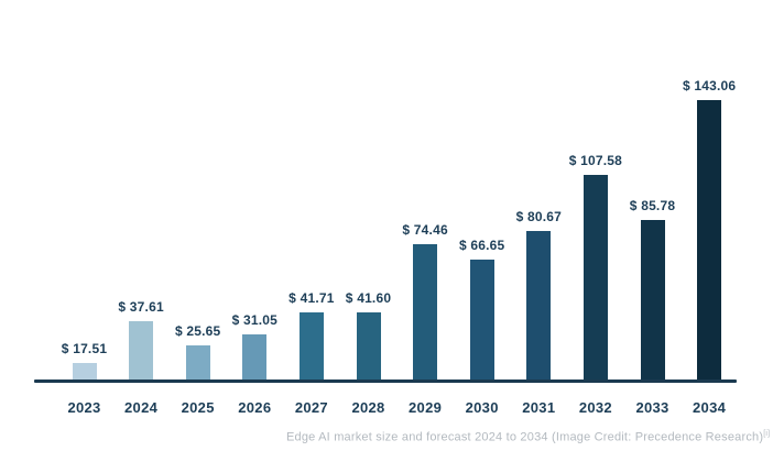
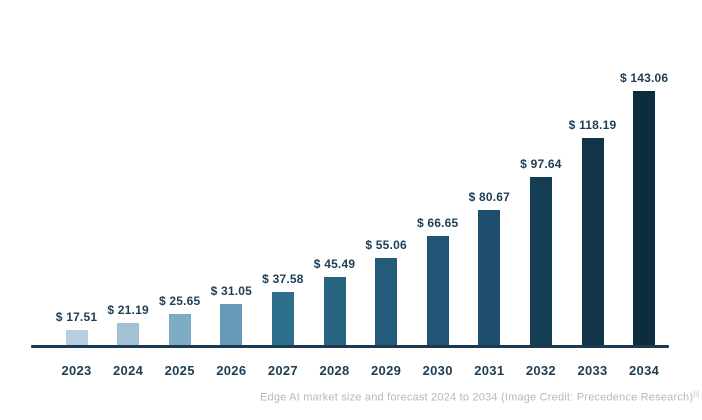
2024: 37.61 -> 21.19
2027: 41.71 -> 37.58
2028: 41.60 -> 45.49
2029: 74.46 -> 55.06
2032: 107.58 -> 97.64
2033: 85.78 -> 118.19
